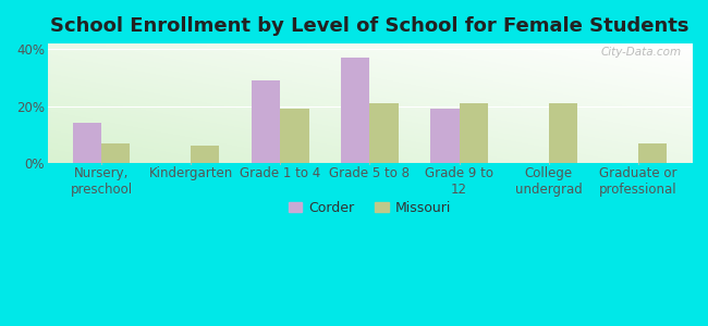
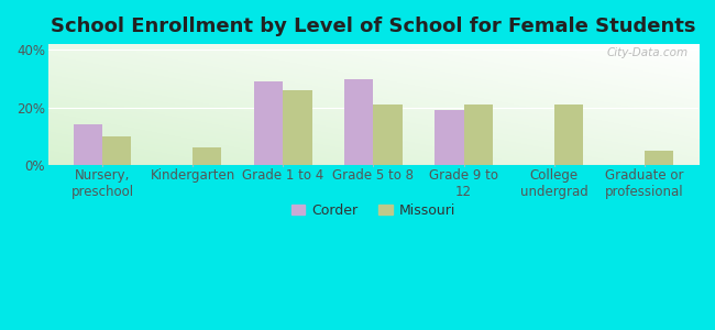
Missouri/Nursery, preschool: 7% -> 10%
Missouri/Grade 1 to 4: 19% -> 26%
Corder/Grade 5 to 8: 37% -> 30%
Missouri/Graduate or professional: 7% -> 5%
